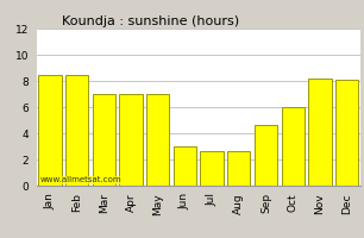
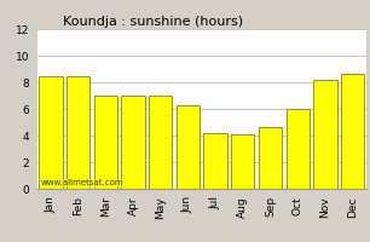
Jun: 3.0 -> 6.3
Jul: 2.6 -> 4.2
Aug: 2.6 -> 4.1
Dec: 8.1 -> 8.6
